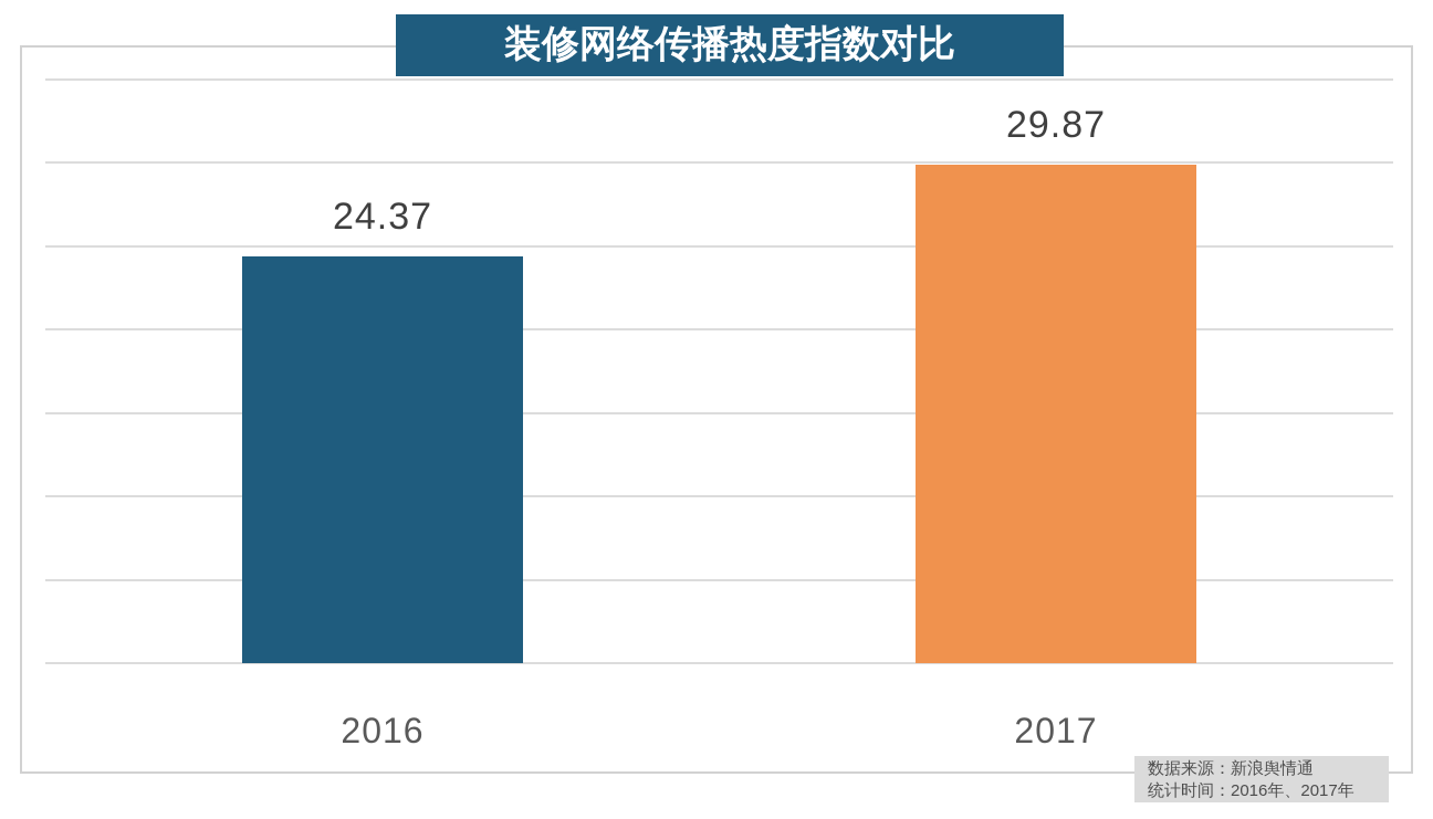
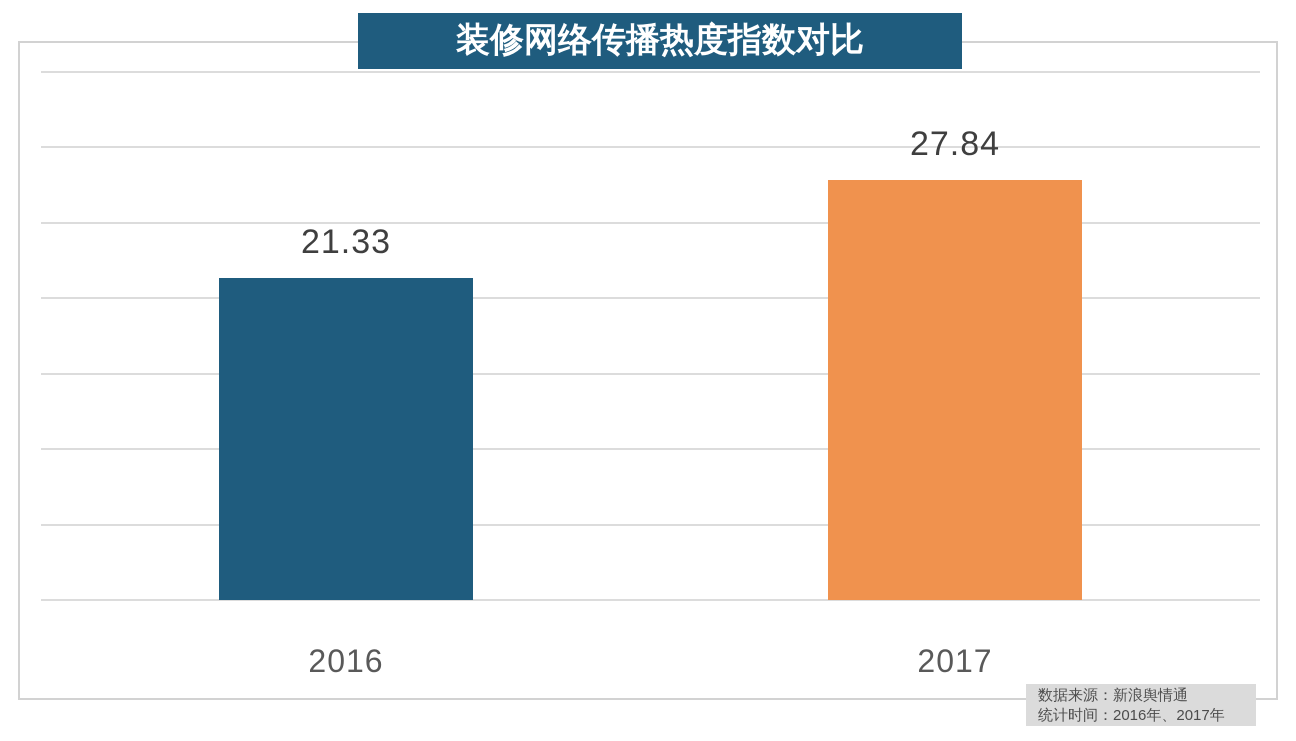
2016: 24.37 -> 21.33
2017: 29.87 -> 27.84
